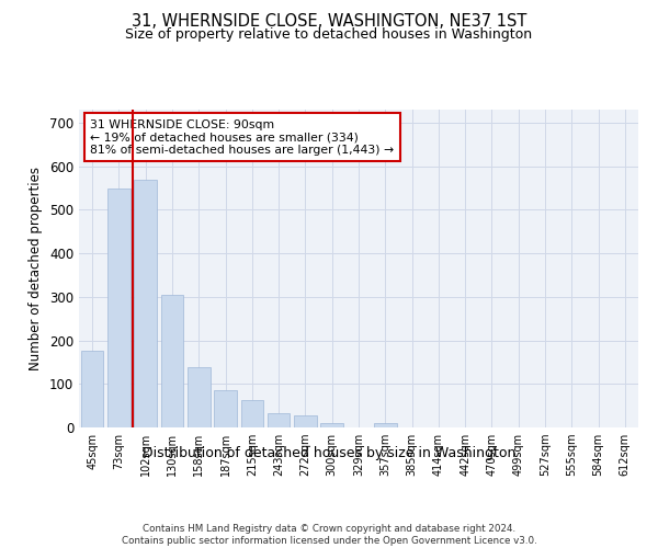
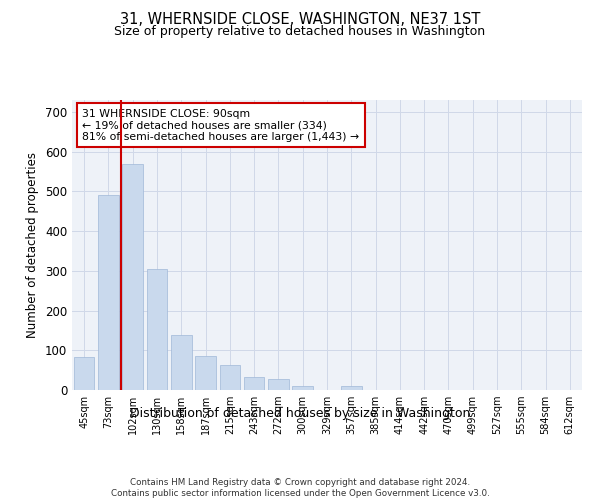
45sqm: 175 -> 82
73sqm: 550 -> 490
